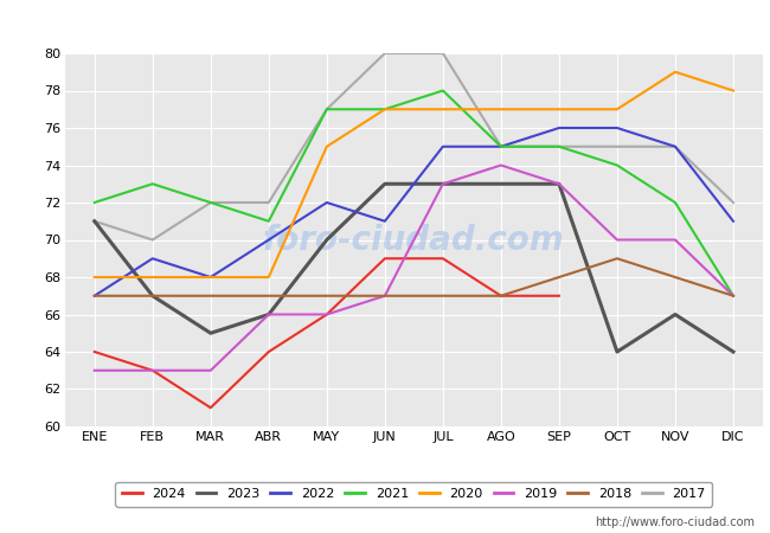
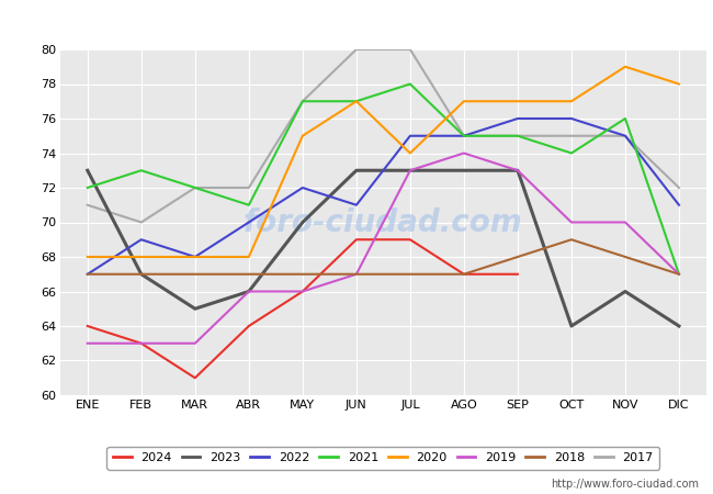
2023/ENE: 71 -> 73
2020/JUL: 77 -> 74
2021/NOV: 72 -> 76
